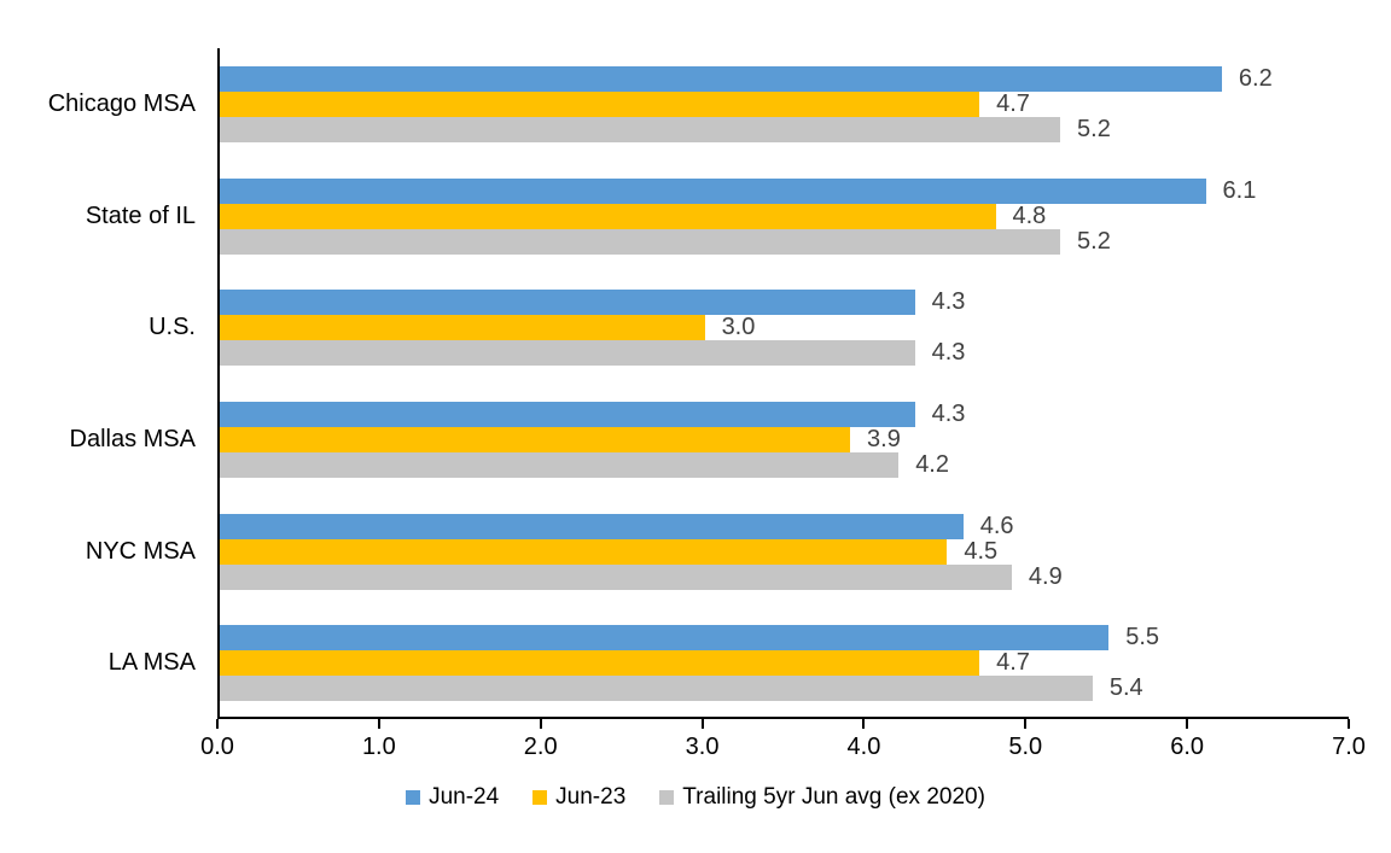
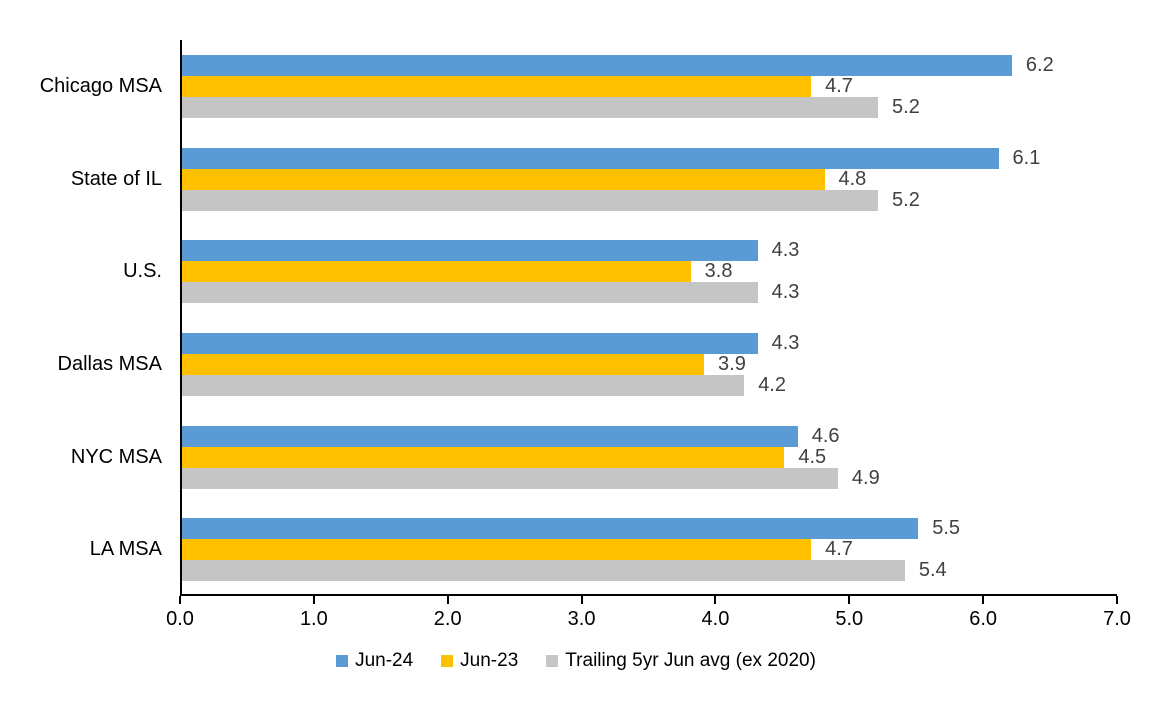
Jun-23/U.S.: 3.0 -> 3.8
